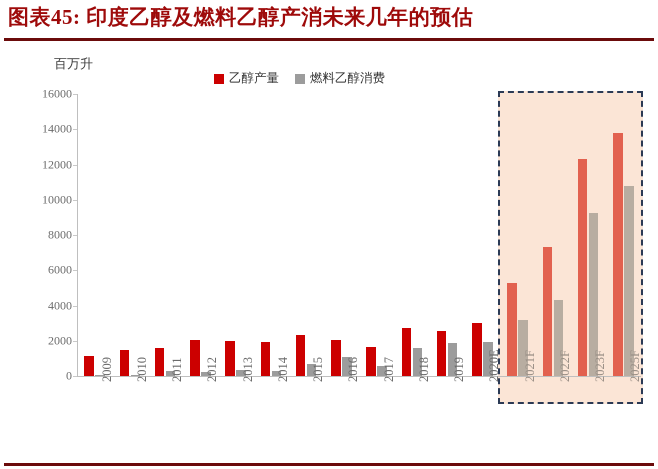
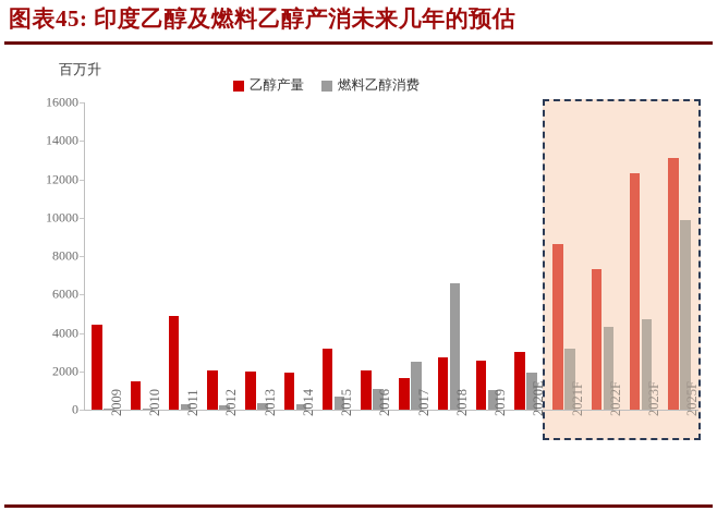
乙醇产量/2009: 1200 -> 4400
乙醇产量/2011: 1600 -> 4900
乙醇产量/2015: 2300 -> 3200
燃料乙醇消费/2017: 500 -> 2500
燃料乙醇消费/2018: 1600 -> 6600
燃料乙醇消费/2019: 1900 -> 1000
乙醇产量/2021F: 5200 -> 8600
燃料乙醇消费/2023F: 9200 -> 4700
乙醇产量/2025F: 13800 -> 13100
燃料乙醇消费/2025F: 10800 -> 9900
